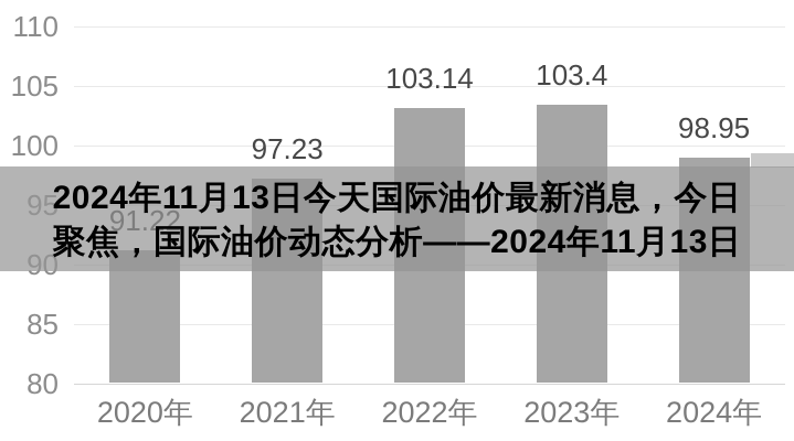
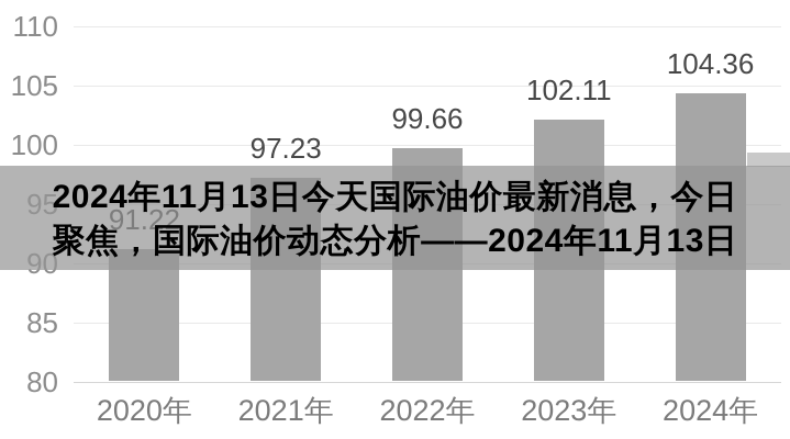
2022年: 103.14 -> 99.66
2023年: 103.4 -> 102.11
2024年: 98.95 -> 104.36
